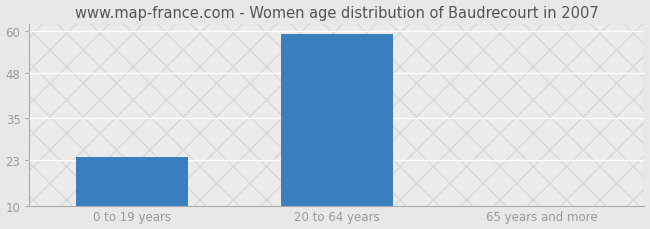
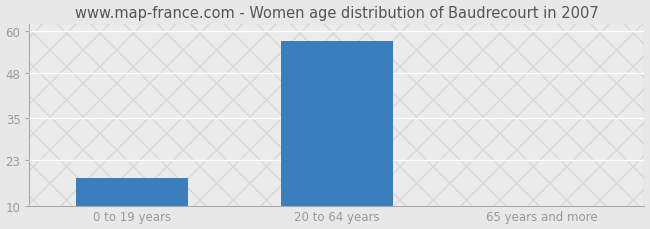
0 to 19 years: 24 -> 18
20 to 64 years: 59 -> 57
